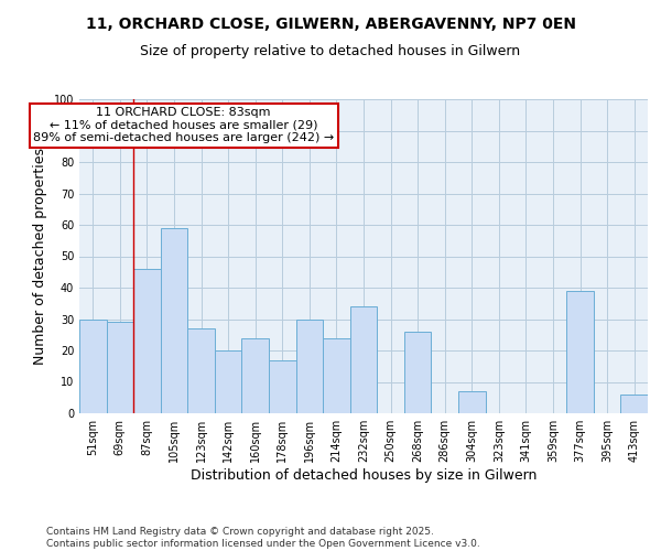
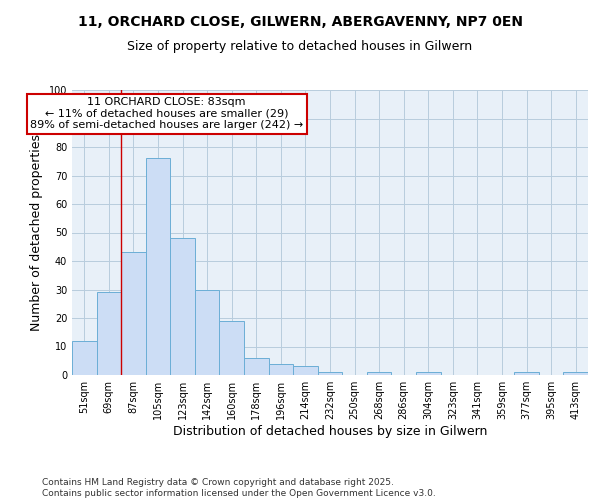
51sqm: 30 -> 12
87sqm: 46 -> 43
105sqm: 59 -> 76
123sqm: 27 -> 48
142sqm: 20 -> 30
160sqm: 24 -> 19
178sqm: 17 -> 6
196sqm: 30 -> 4
214sqm: 24 -> 3
232sqm: 34 -> 1
268sqm: 26 -> 1
304sqm: 7 -> 1
377sqm: 39 -> 1
413sqm: 6 -> 1
